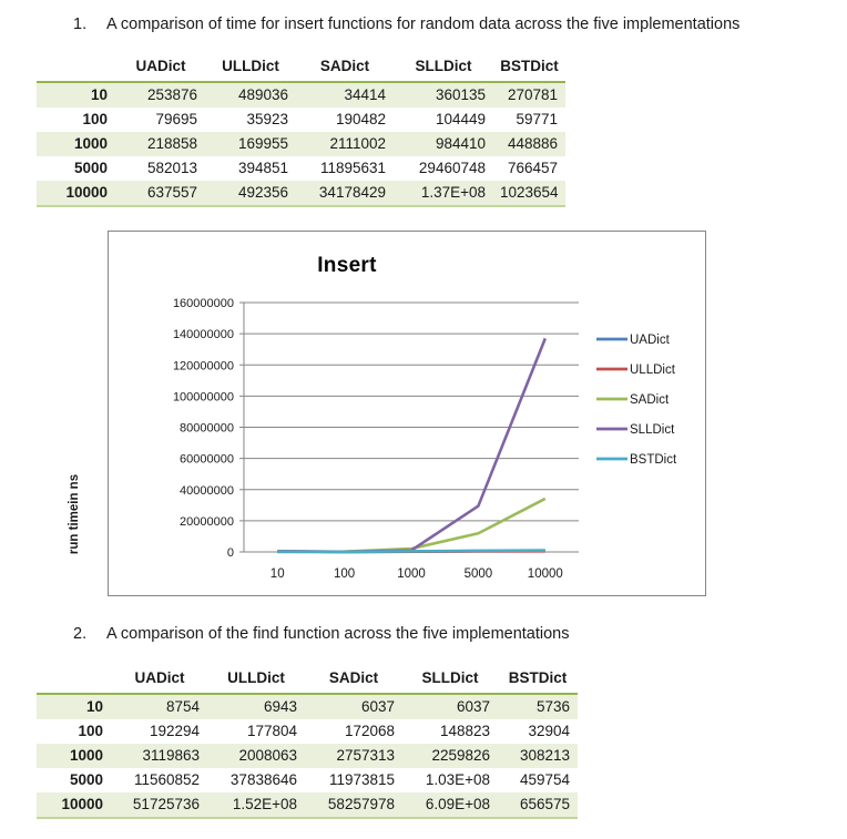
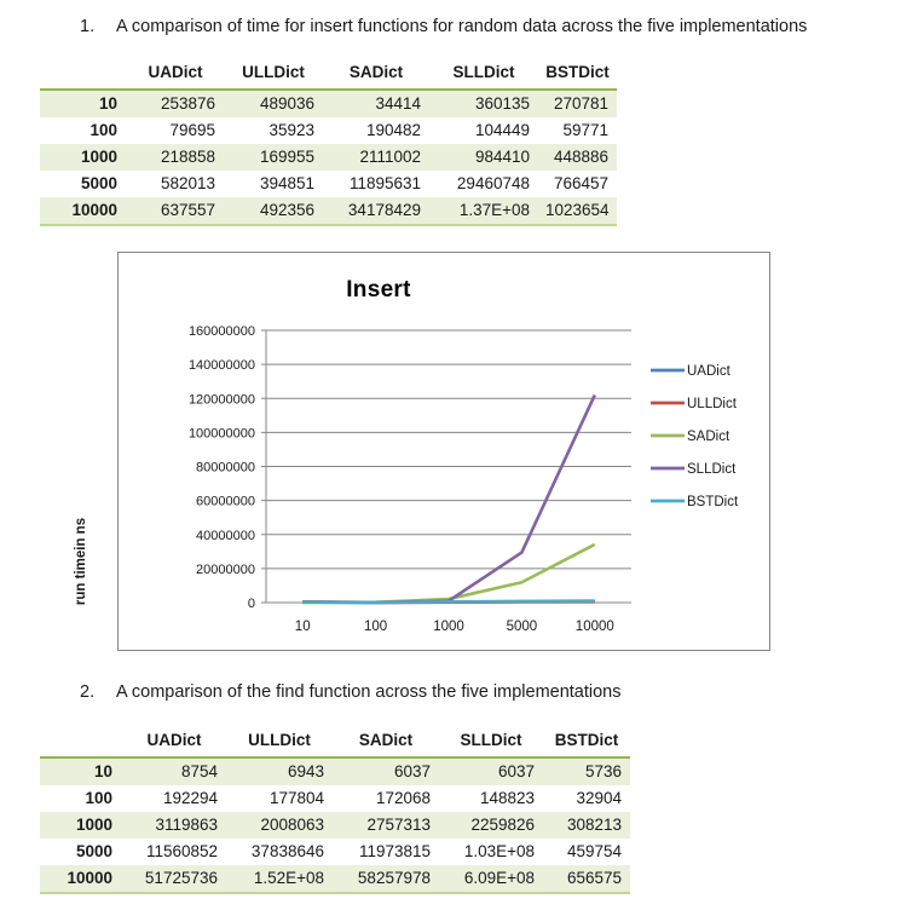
SLLDict/10000: 137000000 -> 122000000
